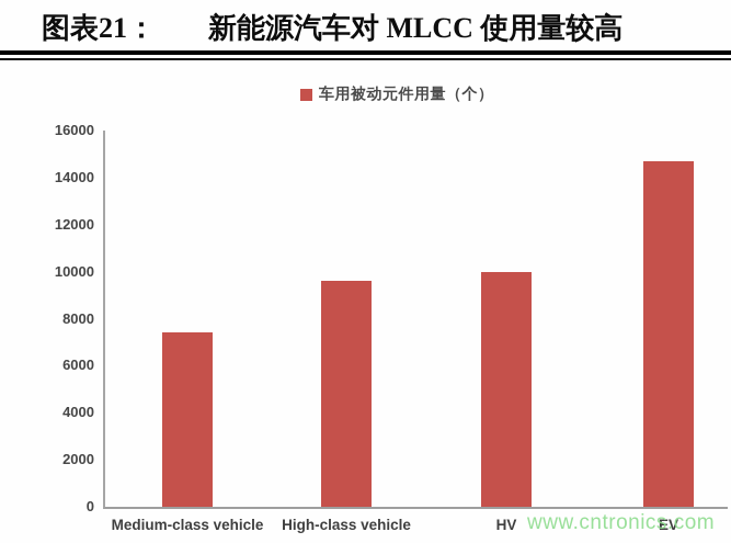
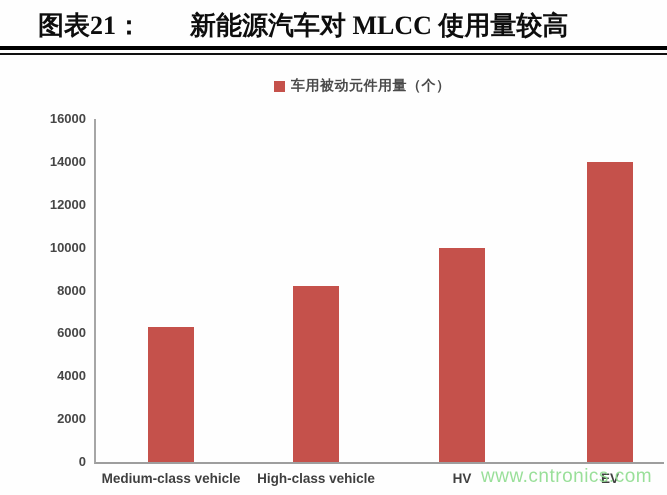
Medium-class vehicle: 7400 -> 6300
High-class vehicle: 9600 -> 8200
EV: 14700 -> 14000
